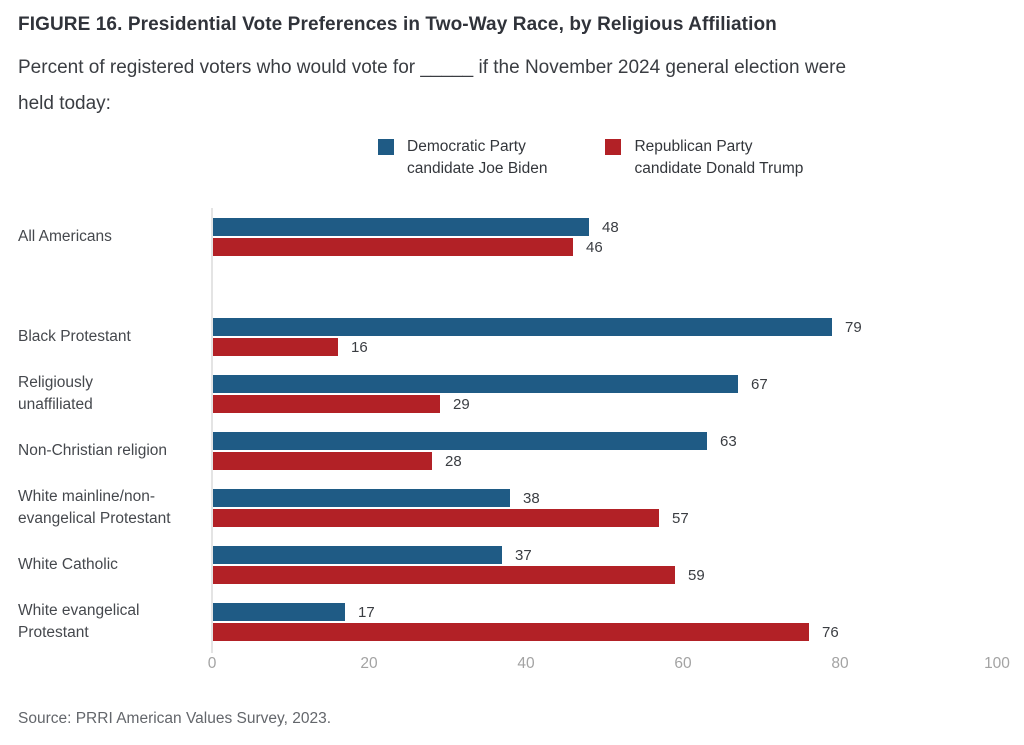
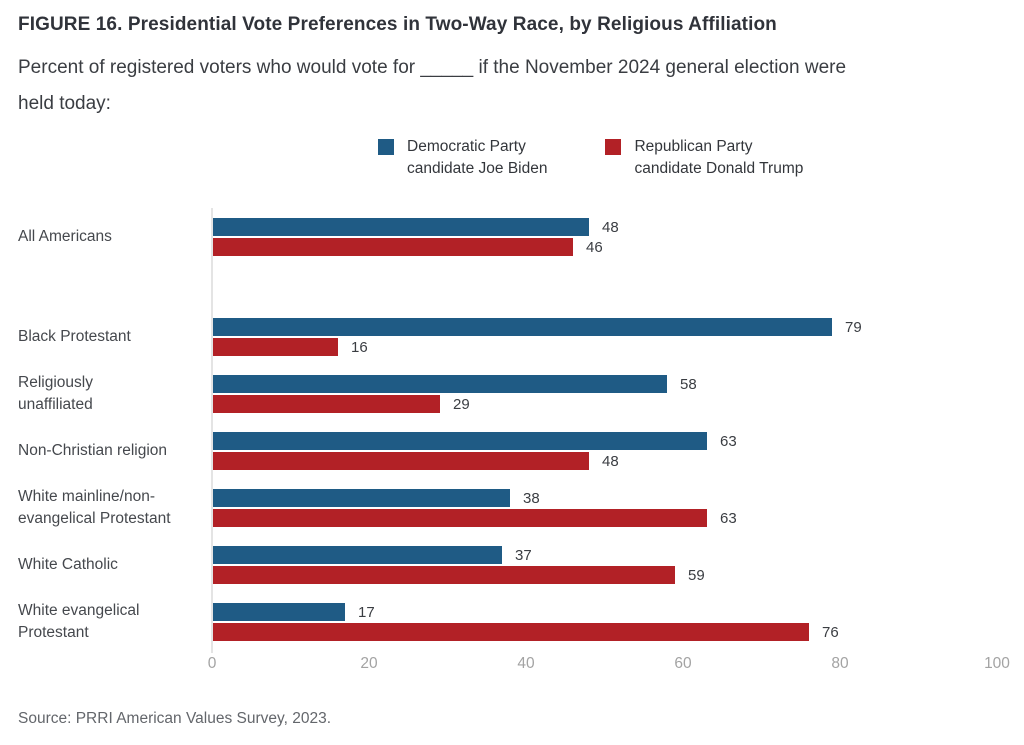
Democratic Party candidate Joe Biden/Religiously unaffiliated: 67 -> 58
Republican Party candidate Donald Trump/Non-Christian religion: 28 -> 48
Republican Party candidate Donald Trump/White mainline/non-evangelical Protestant: 57 -> 63
